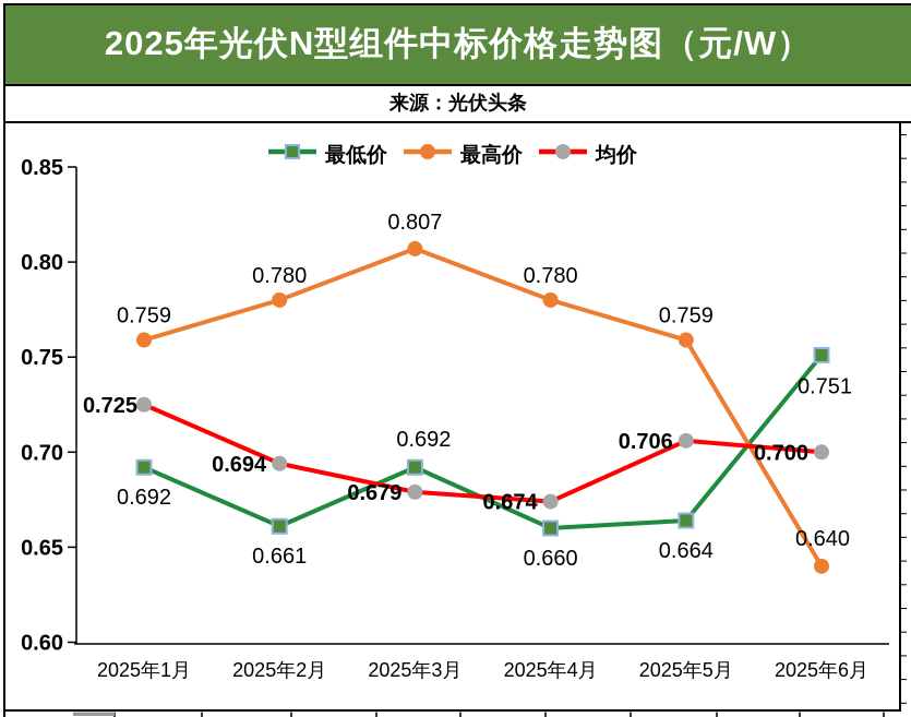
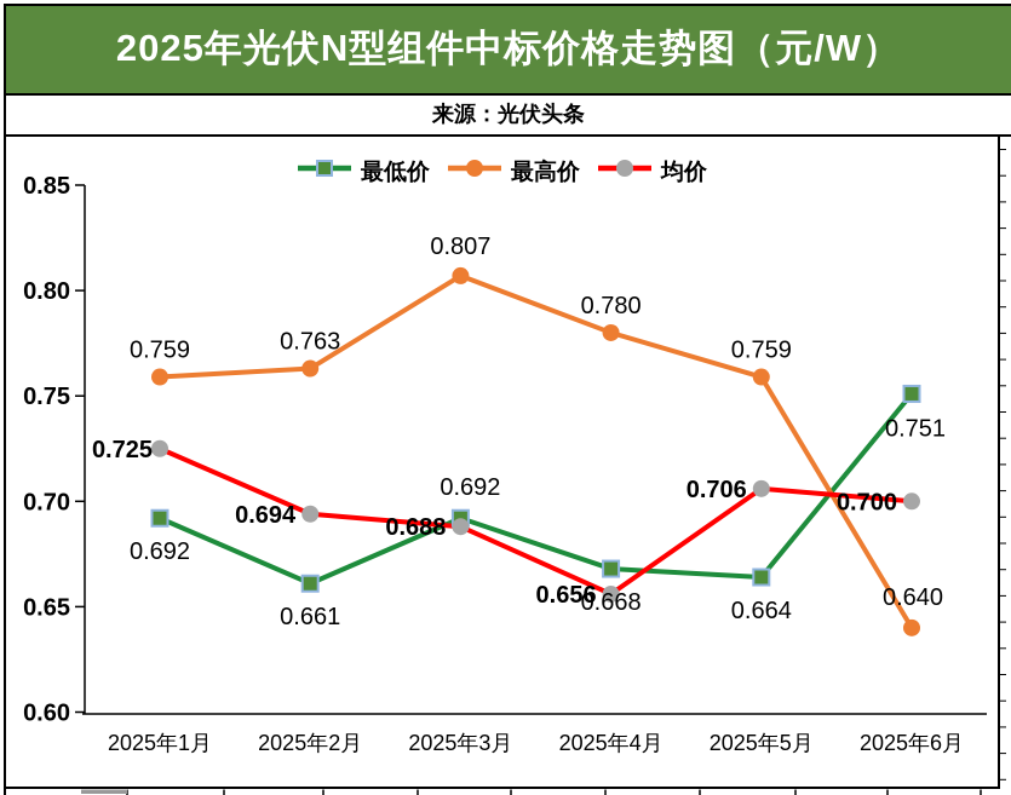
最高价/2025年2月: 0.780 -> 0.763
均价/2025年3月: 0.679 -> 0.688
最低价/2025年4月: 0.660 -> 0.668
均价/2025年4月: 0.674 -> 0.656
